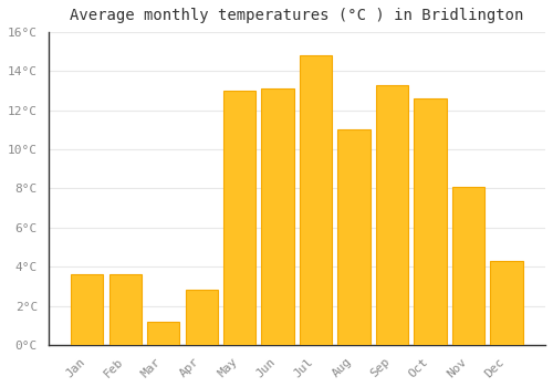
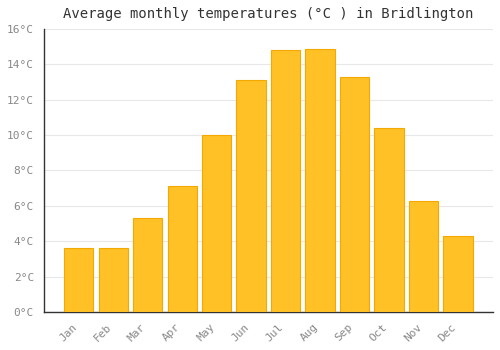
Mar: 1.2°C -> 5.3°C
Apr: 2.8°C -> 7.1°C
May: 13.0°C -> 10.0°C
Aug: 11.0°C -> 14.9°C
Oct: 12.6°C -> 10.4°C
Nov: 8.1°C -> 6.3°C
